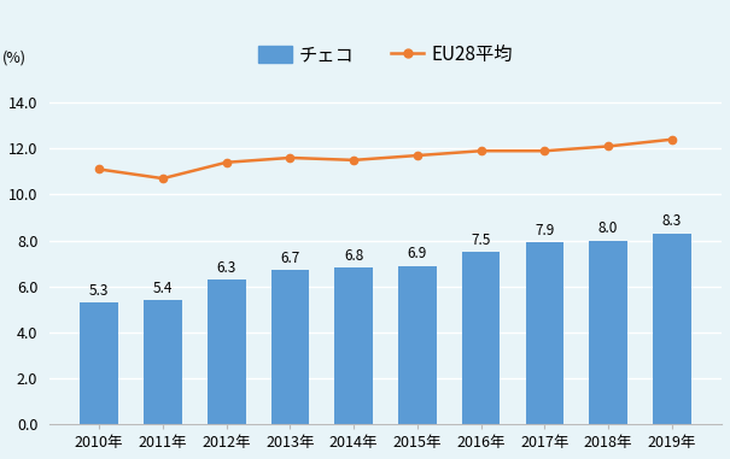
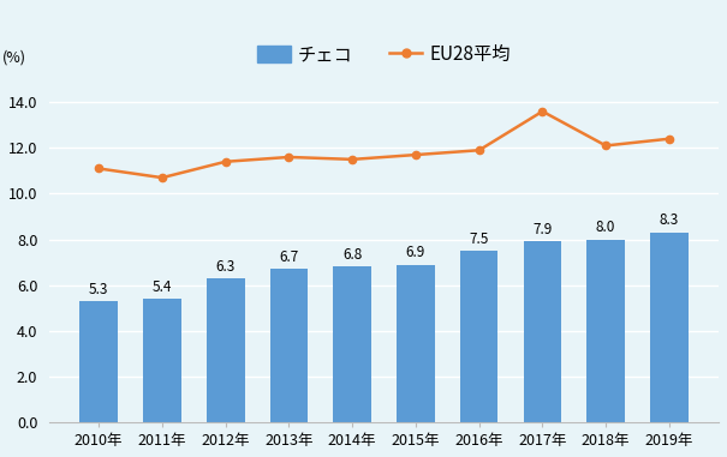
EU28平均/2017年: 11.9 -> 13.6
